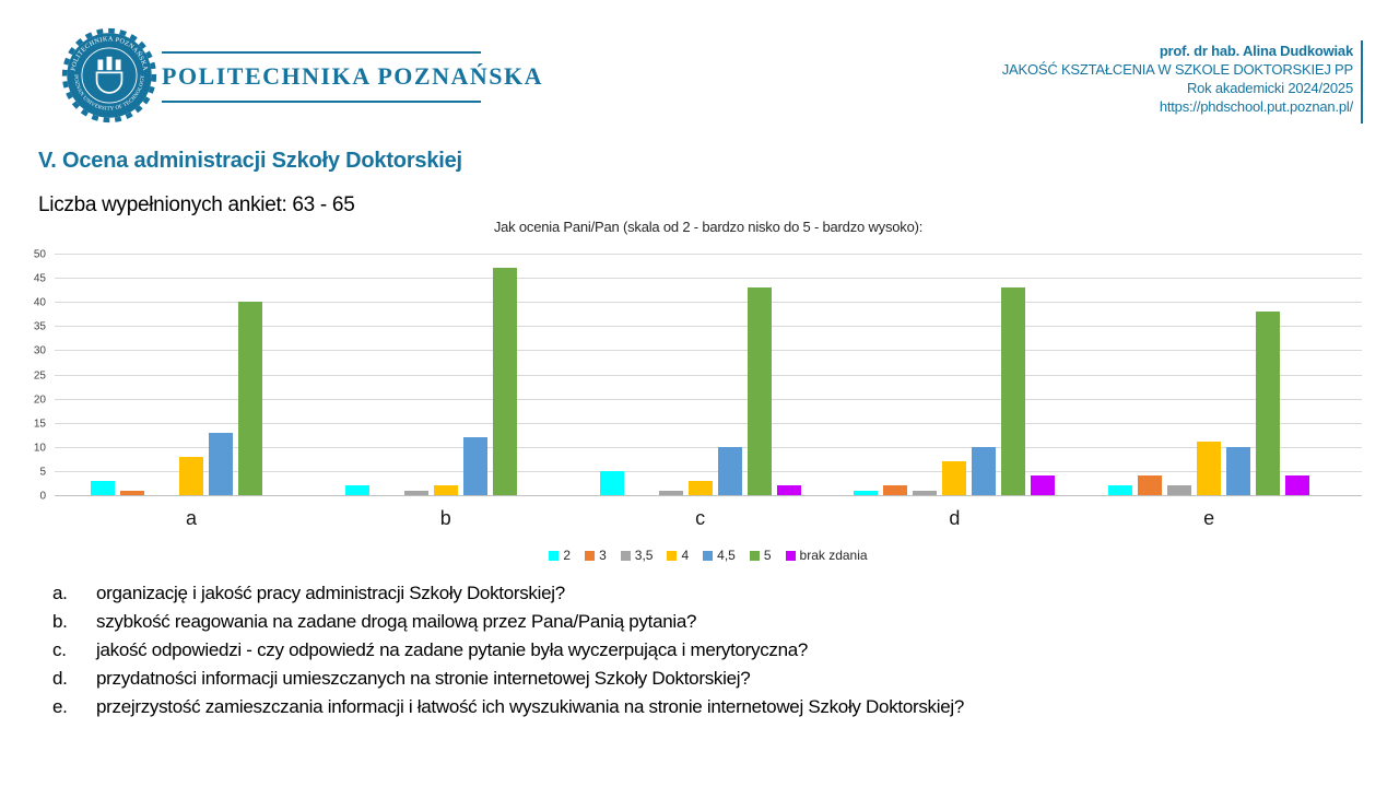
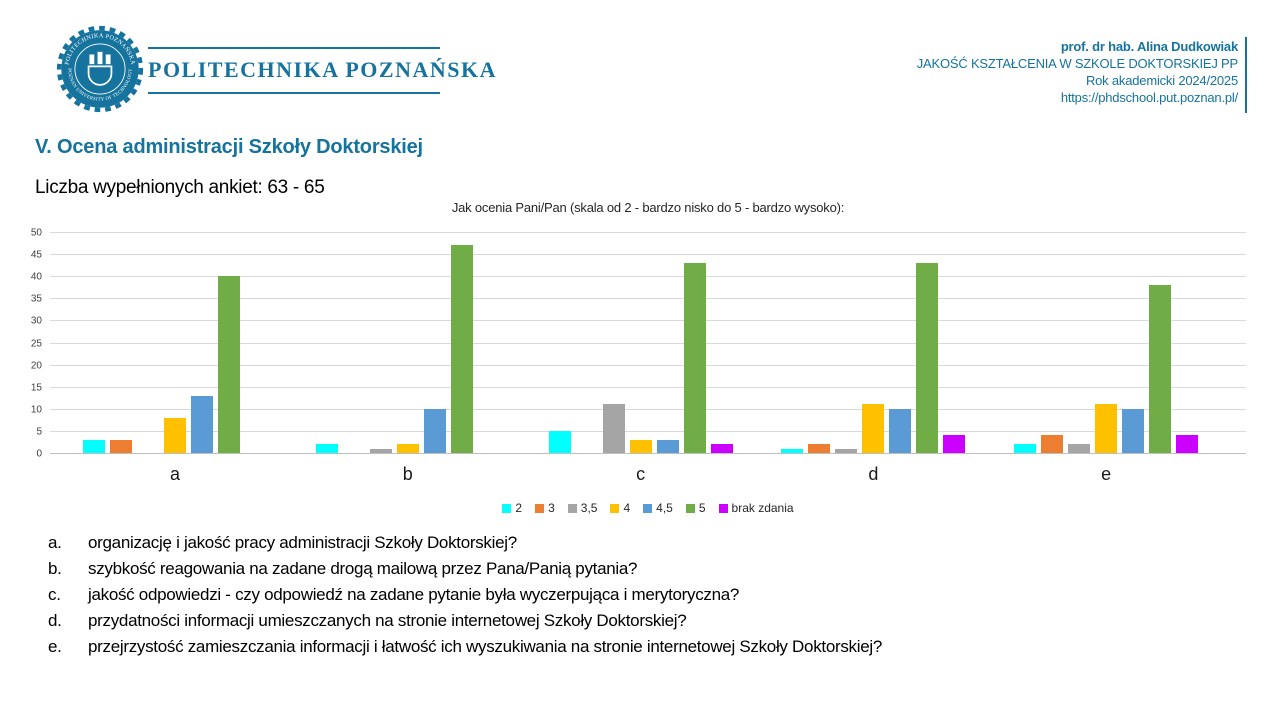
3/a: 1 -> 3
4,5/b: 12 -> 10
3,5/c: 1 -> 11
4,5/c: 10 -> 3
4/d: 7 -> 11
